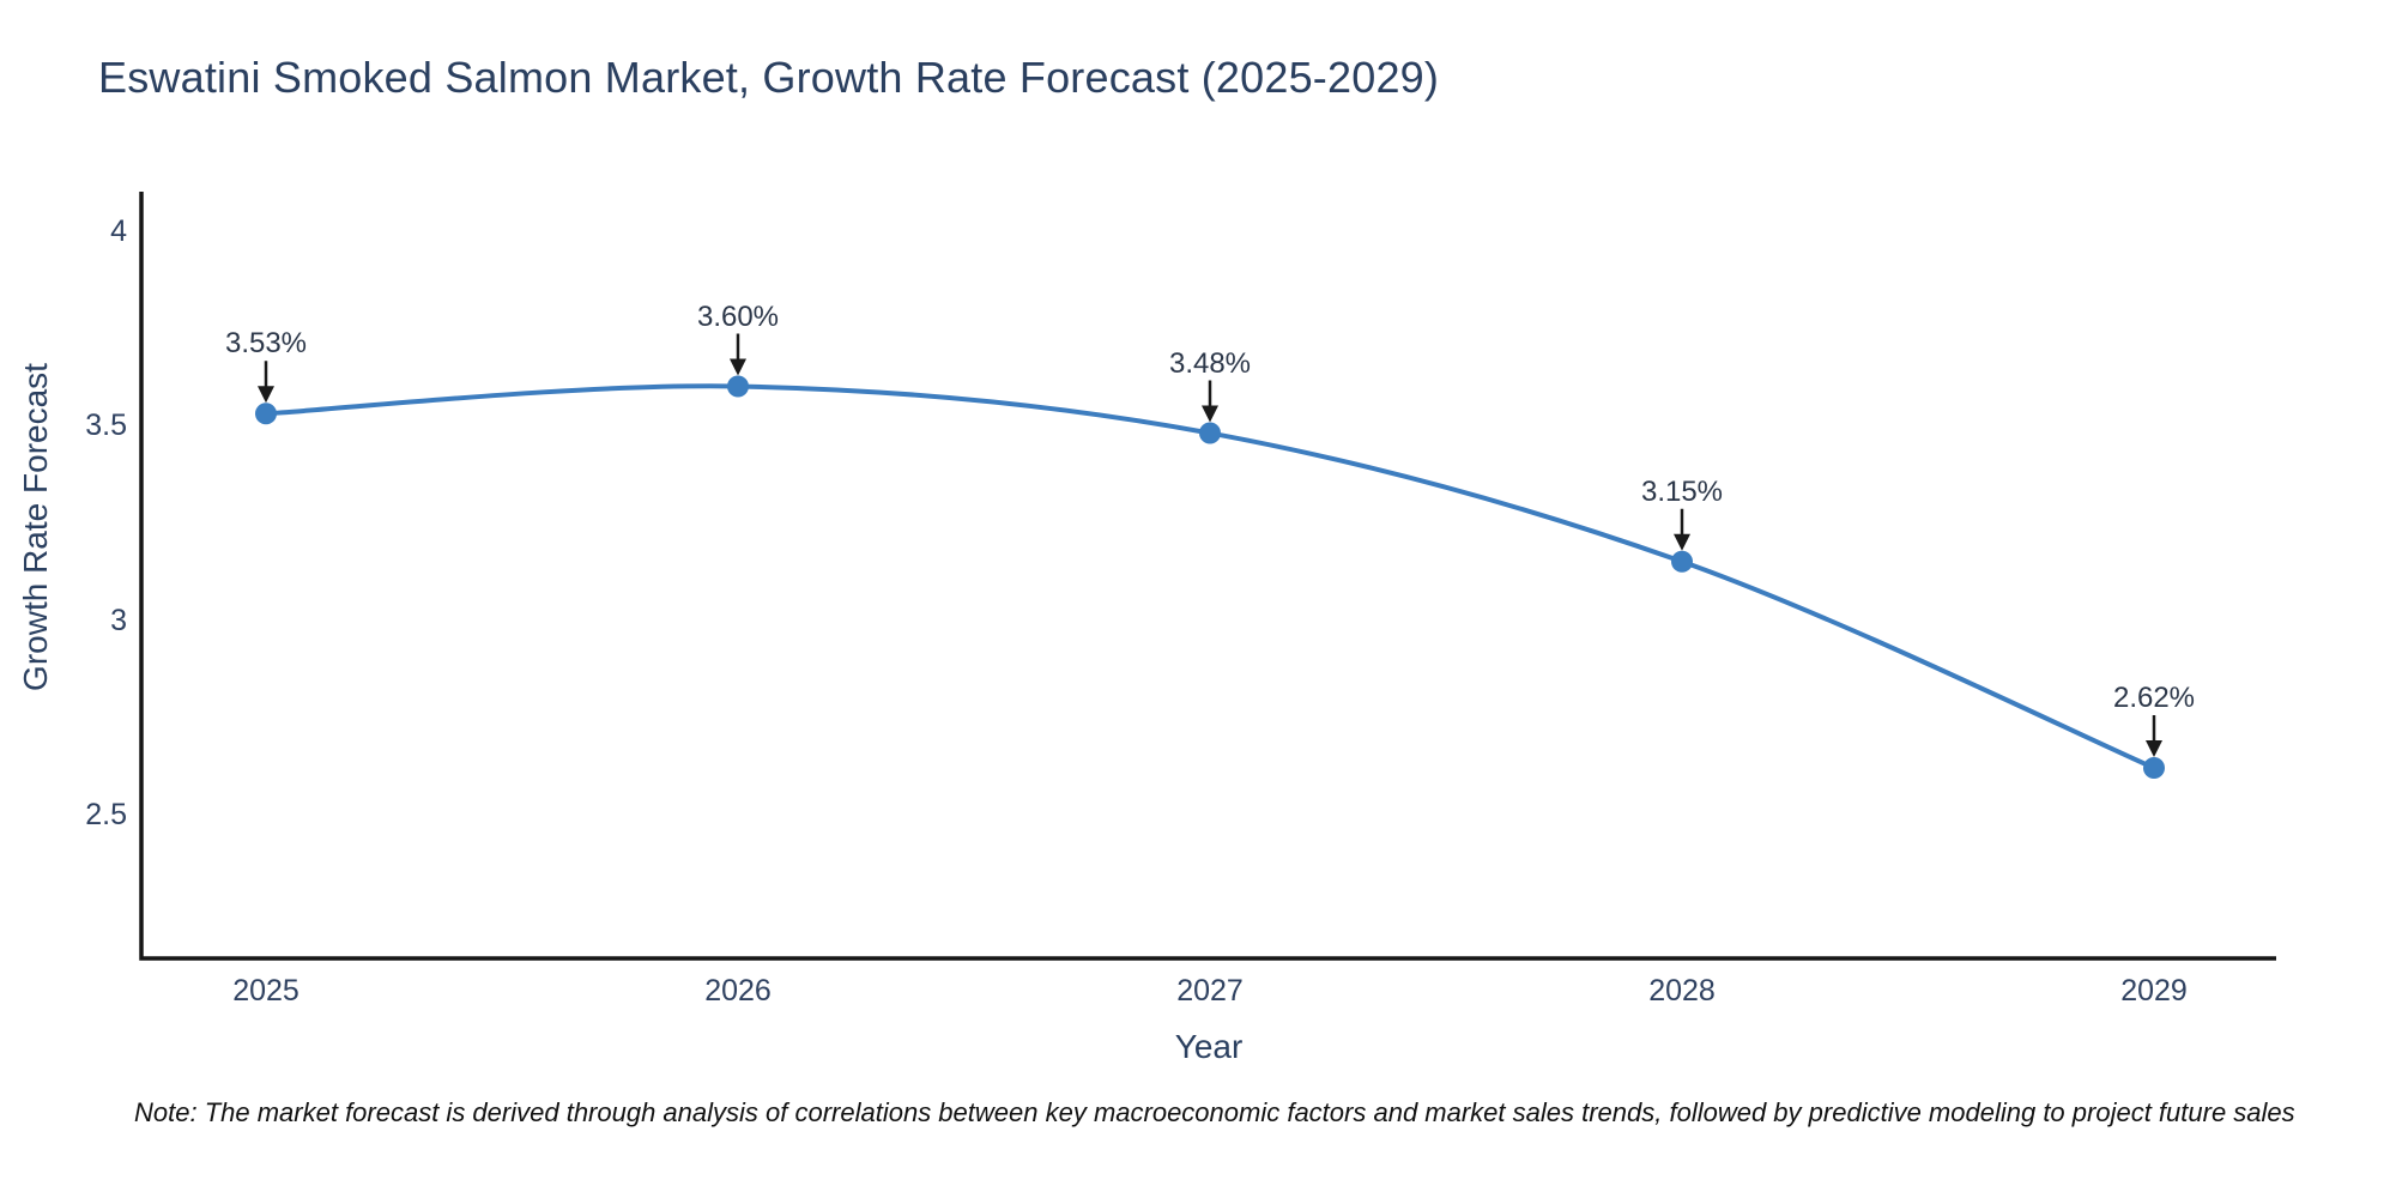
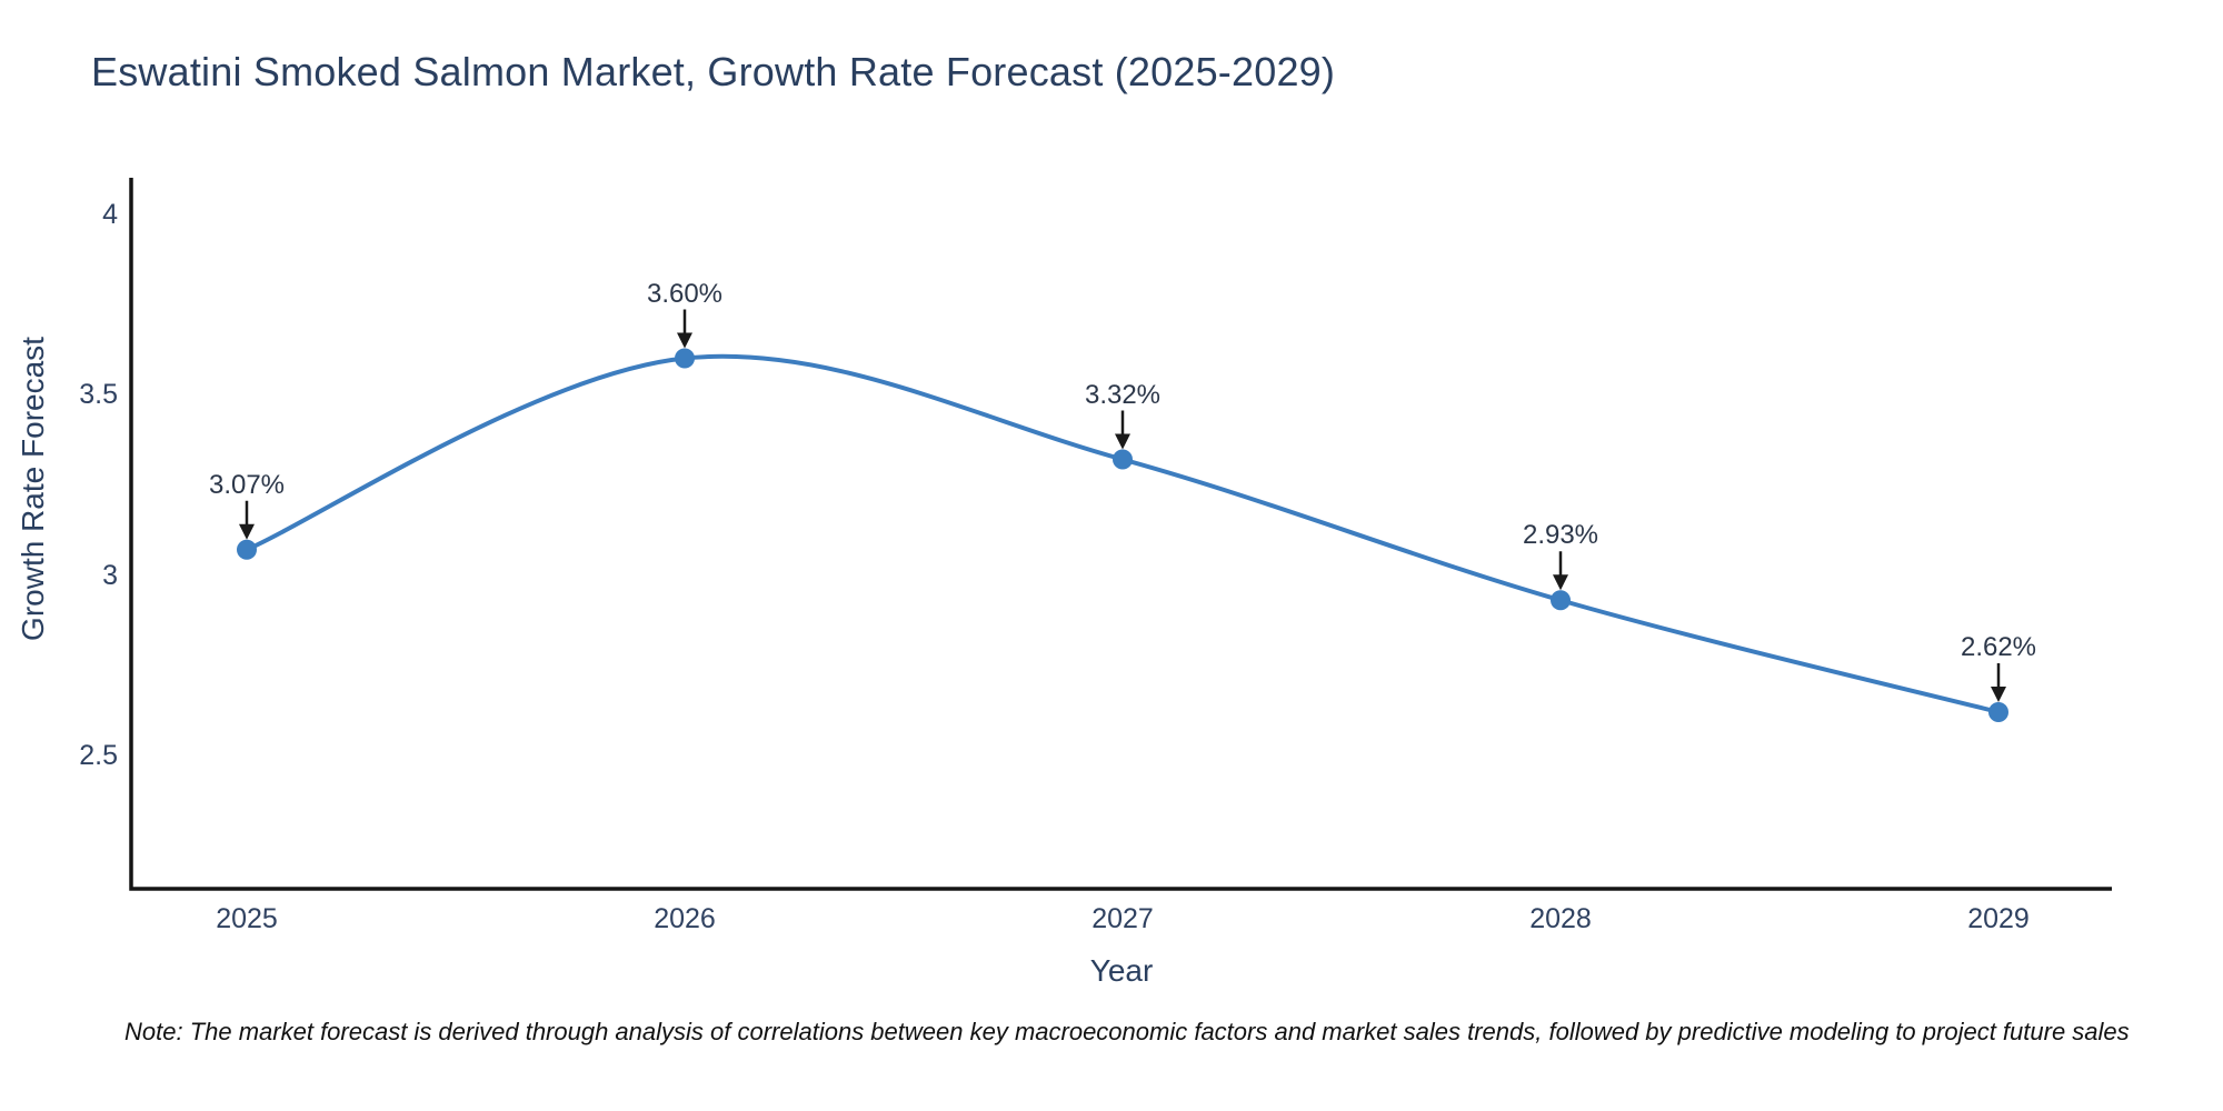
2025: 3.53% -> 3.07%
2027: 3.48% -> 3.32%
2028: 3.15% -> 2.93%
